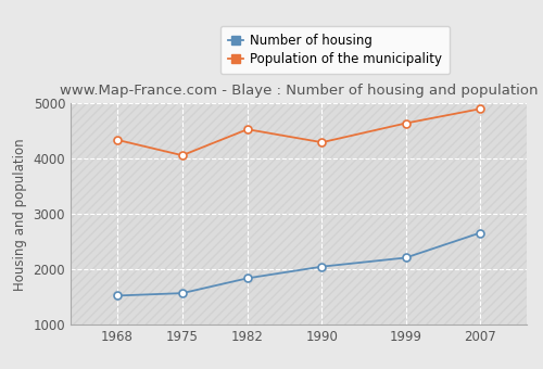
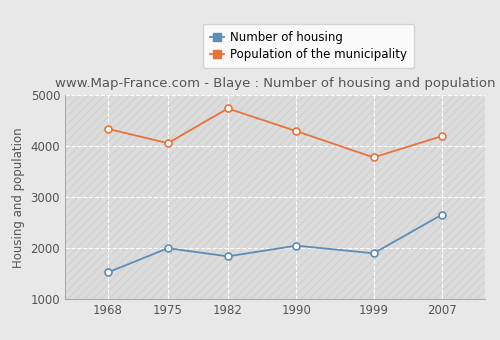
Number of housing/1975: 1570 -> 2000
Population of the municipality/1982: 4530 -> 4740
Number of housing/1999: 2210 -> 1900
Population of the municipality/1999: 4640 -> 3780
Population of the municipality/2007: 4900 -> 4200
